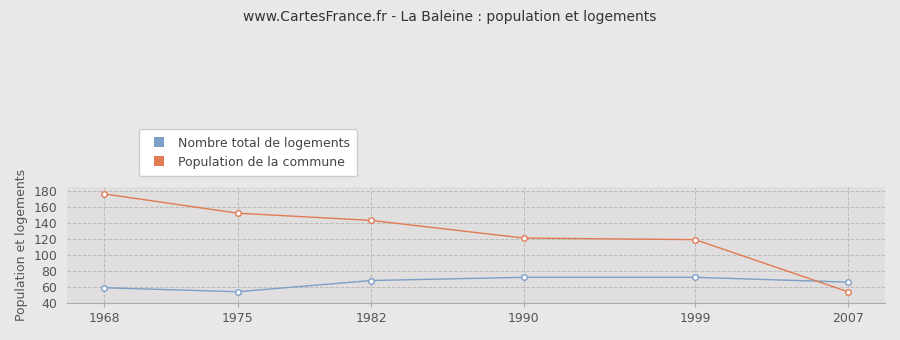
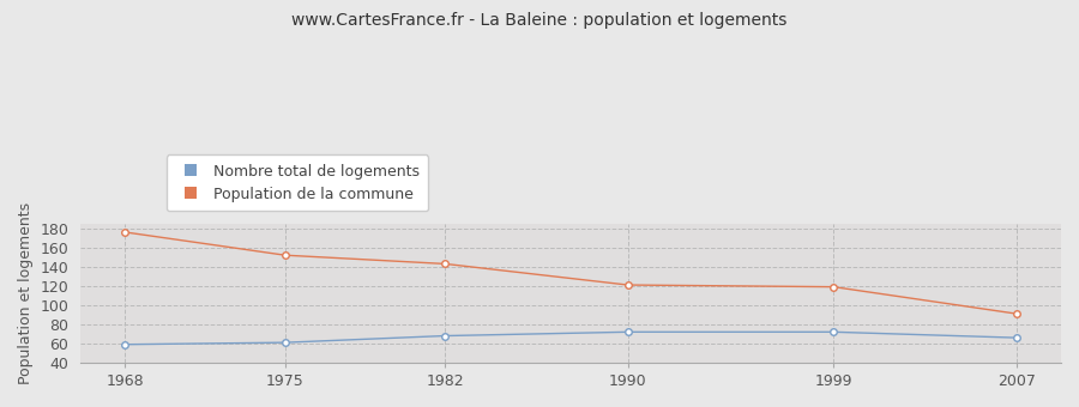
Nombre total de logements/1975: 54 -> 61
Population de la commune/2007: 54 -> 91
